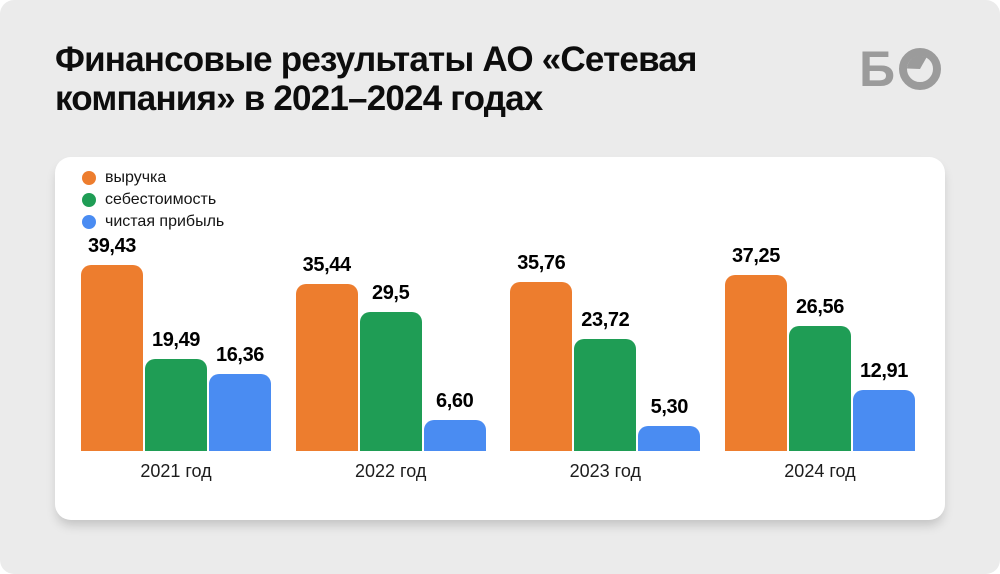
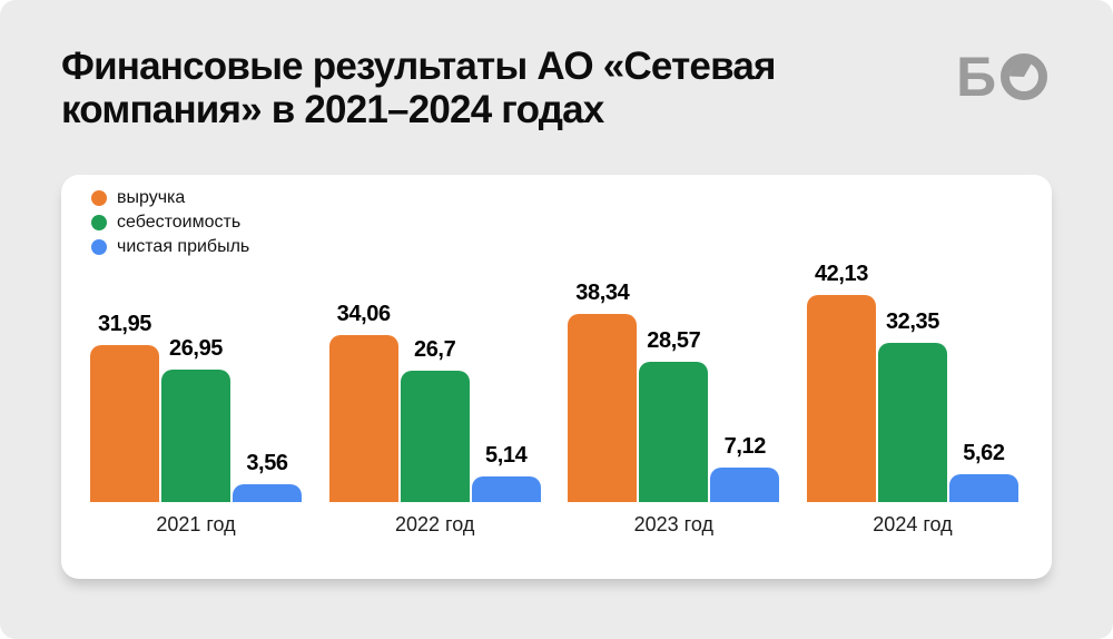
выручка/2021 год: 39,43 -> 31,95
себестоимость/2021 год: 19,49 -> 26,95
чистая прибыль/2021 год: 16,36 -> 3,56
выручка/2022 год: 35,44 -> 34,06
себестоимость/2022 год: 29,5 -> 26,7
чистая прибыль/2022 год: 6,60 -> 5,14
выручка/2023 год: 35,76 -> 38,34
себестоимость/2023 год: 23,72 -> 28,57
чистая прибыль/2023 год: 5,30 -> 7,12
выручка/2024 год: 37,25 -> 42,13
себестоимость/2024 год: 26,56 -> 32,35
чистая прибыль/2024 год: 12,91 -> 5,62
